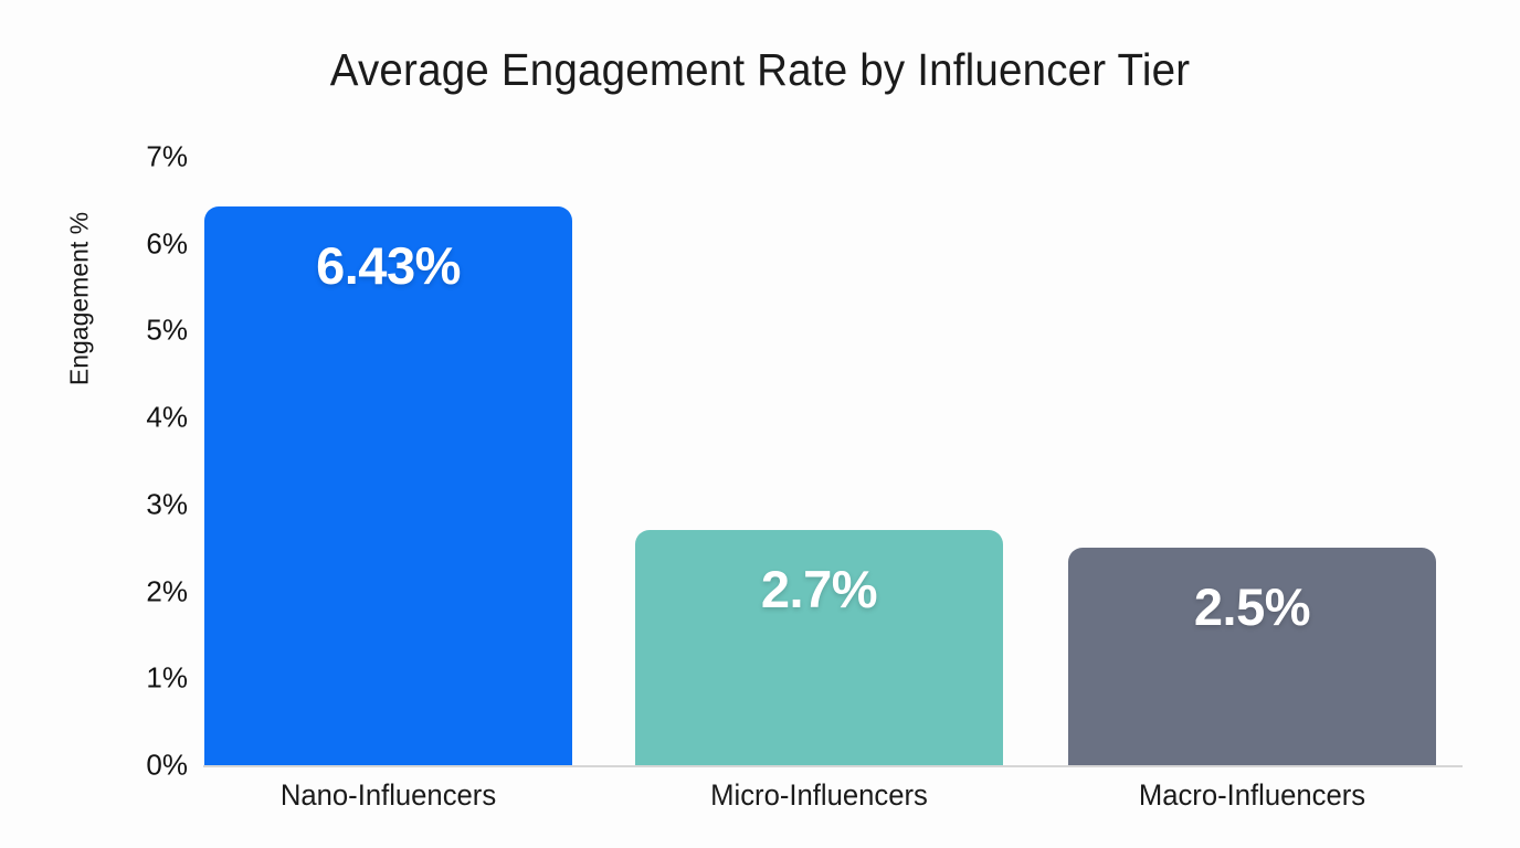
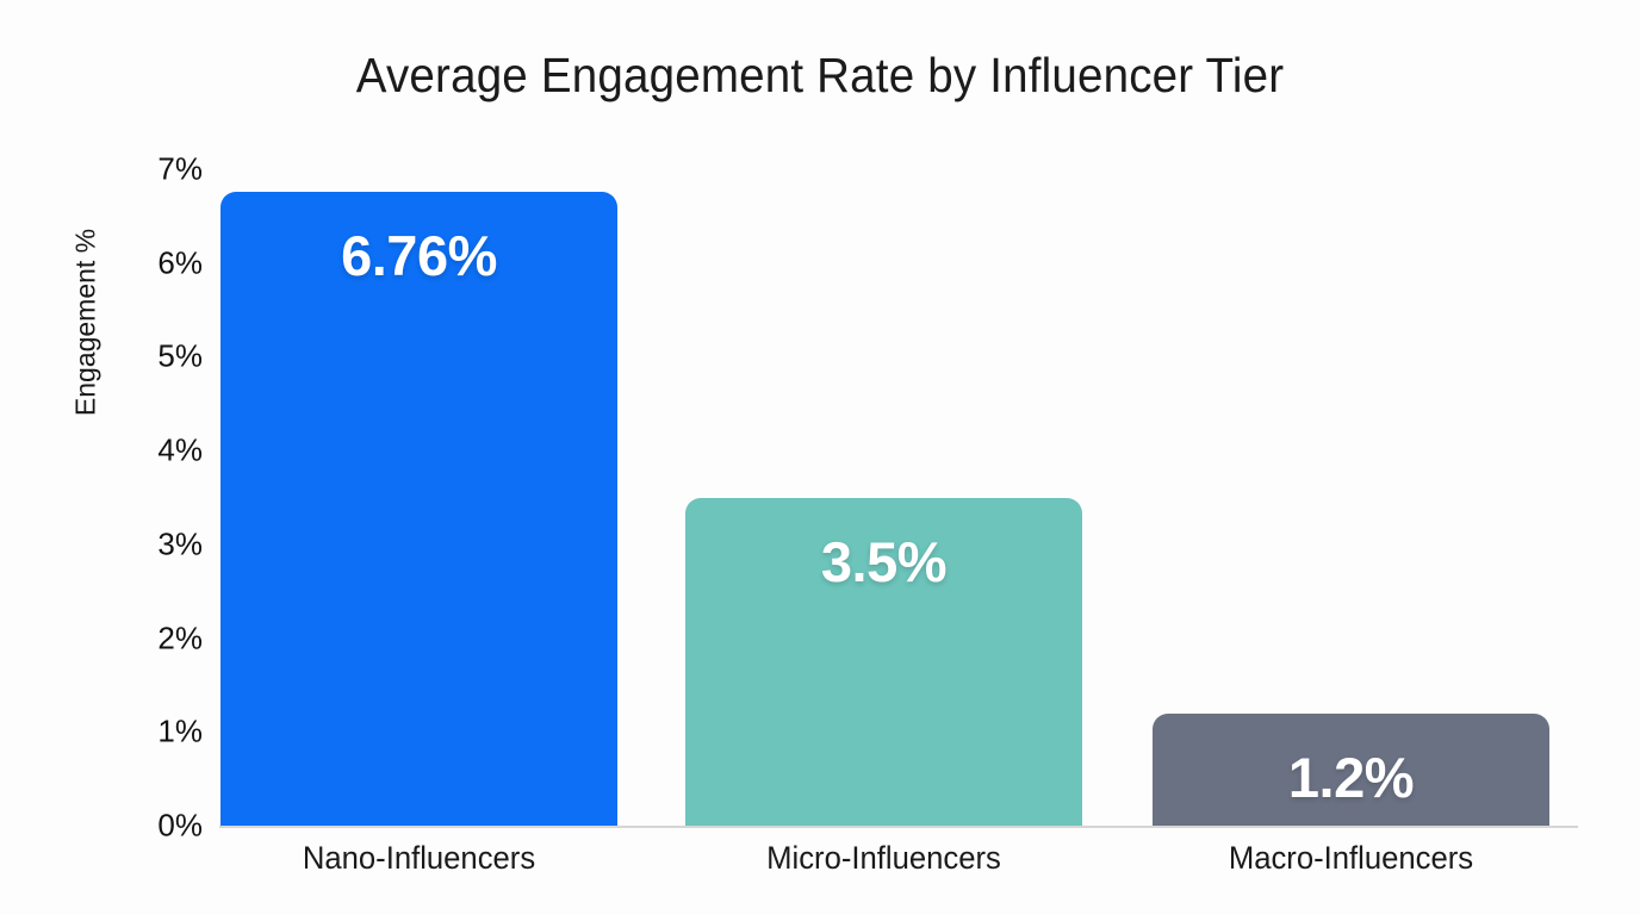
Nano-Influencers: 6.43% -> 6.76%
Micro-Influencers: 2.7% -> 3.5%
Macro-Influencers: 2.5% -> 1.2%
